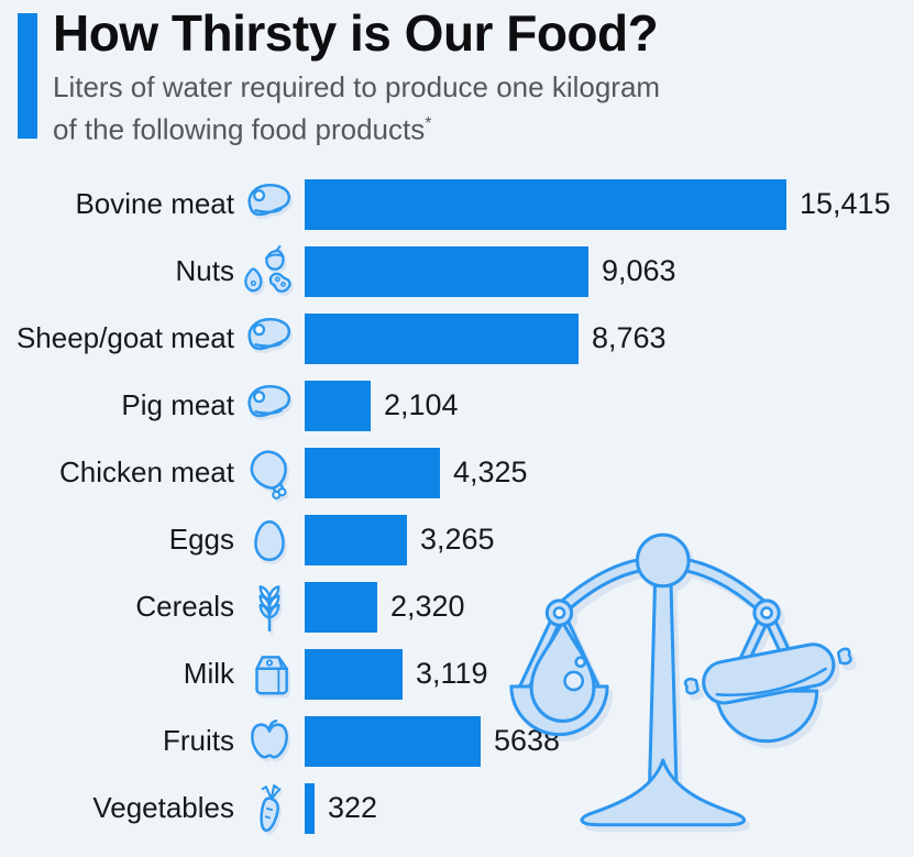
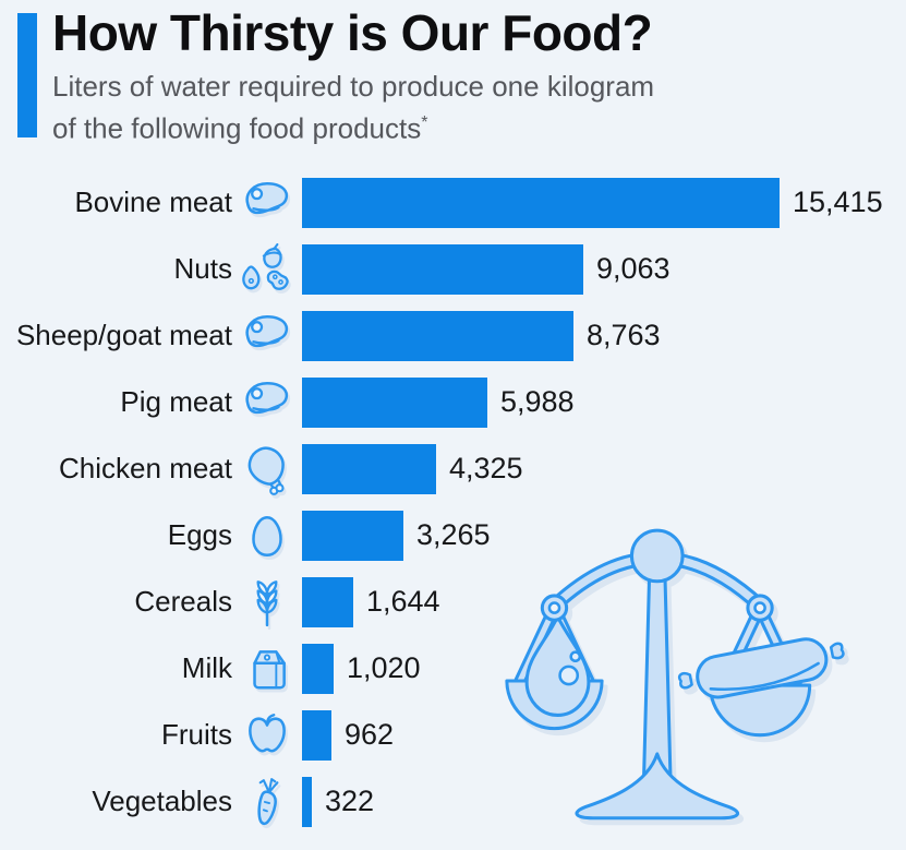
Pig meat: 2,104 -> 5,988
Cereals: 2,320 -> 1,644
Milk: 3,119 -> 1,020
Fruits: 5638 -> 962
